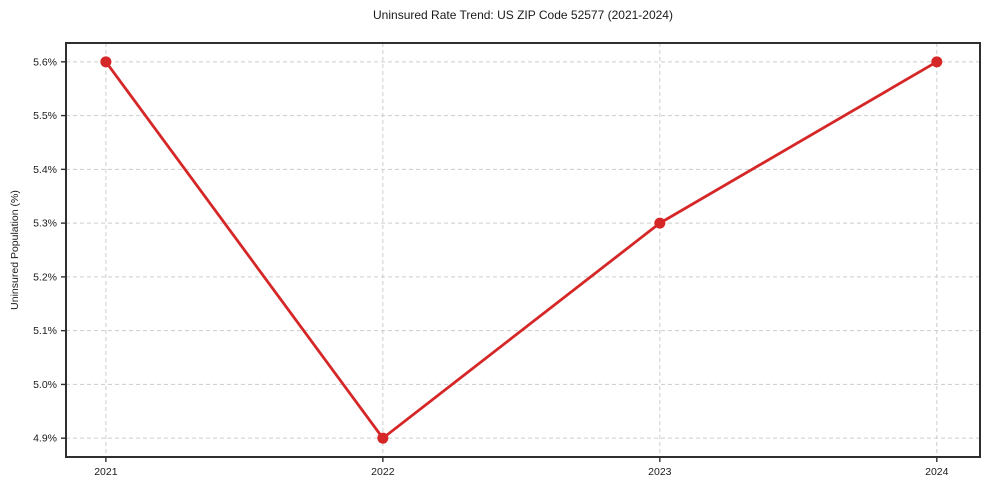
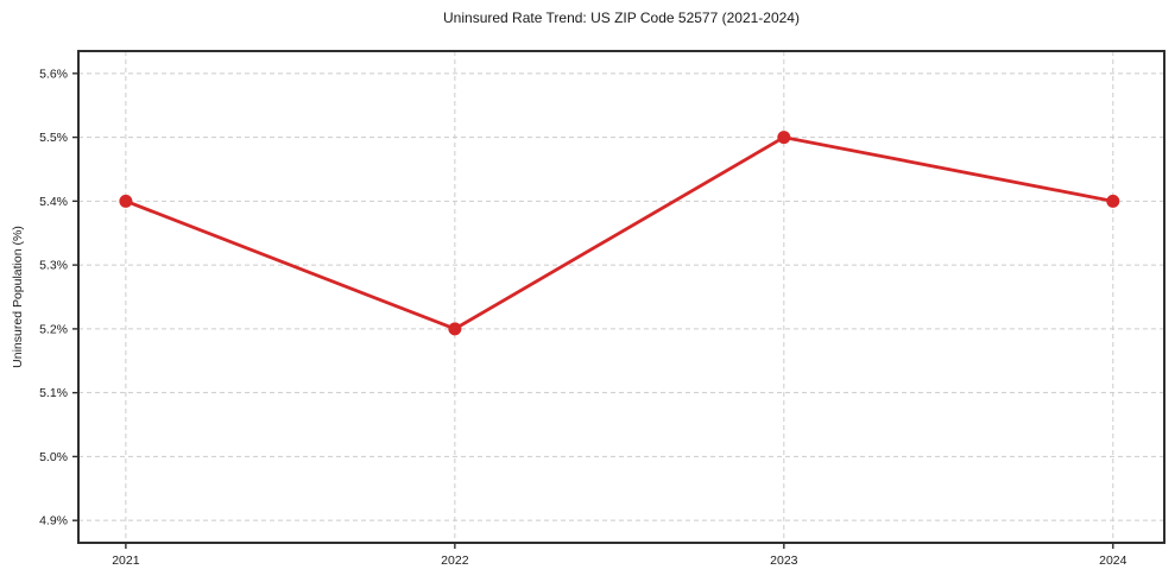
2021: 5.6% -> 5.4%
2022: 4.9% -> 5.2%
2023: 5.3% -> 5.5%
2024: 5.6% -> 5.4%
